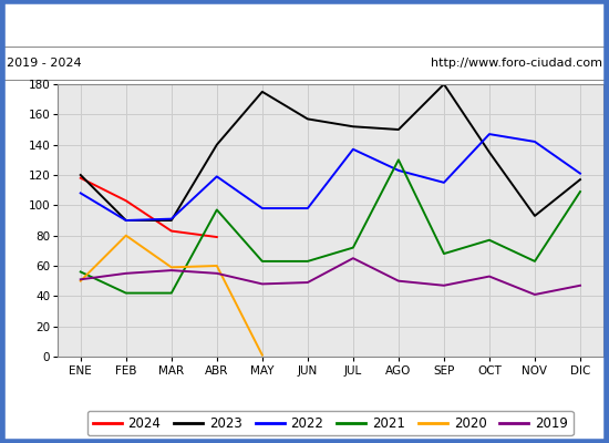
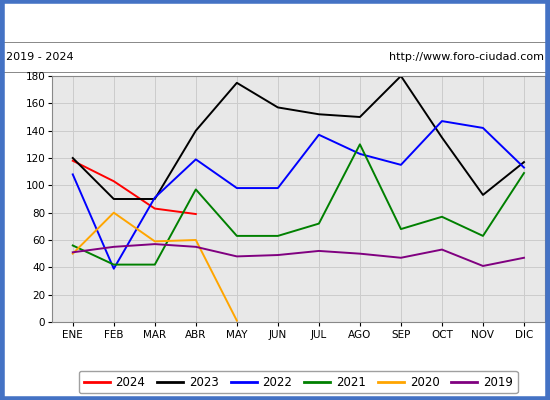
2022/FEB: 90 -> 39
2019/JUL: 65 -> 52
2022/DIC: 121 -> 113
